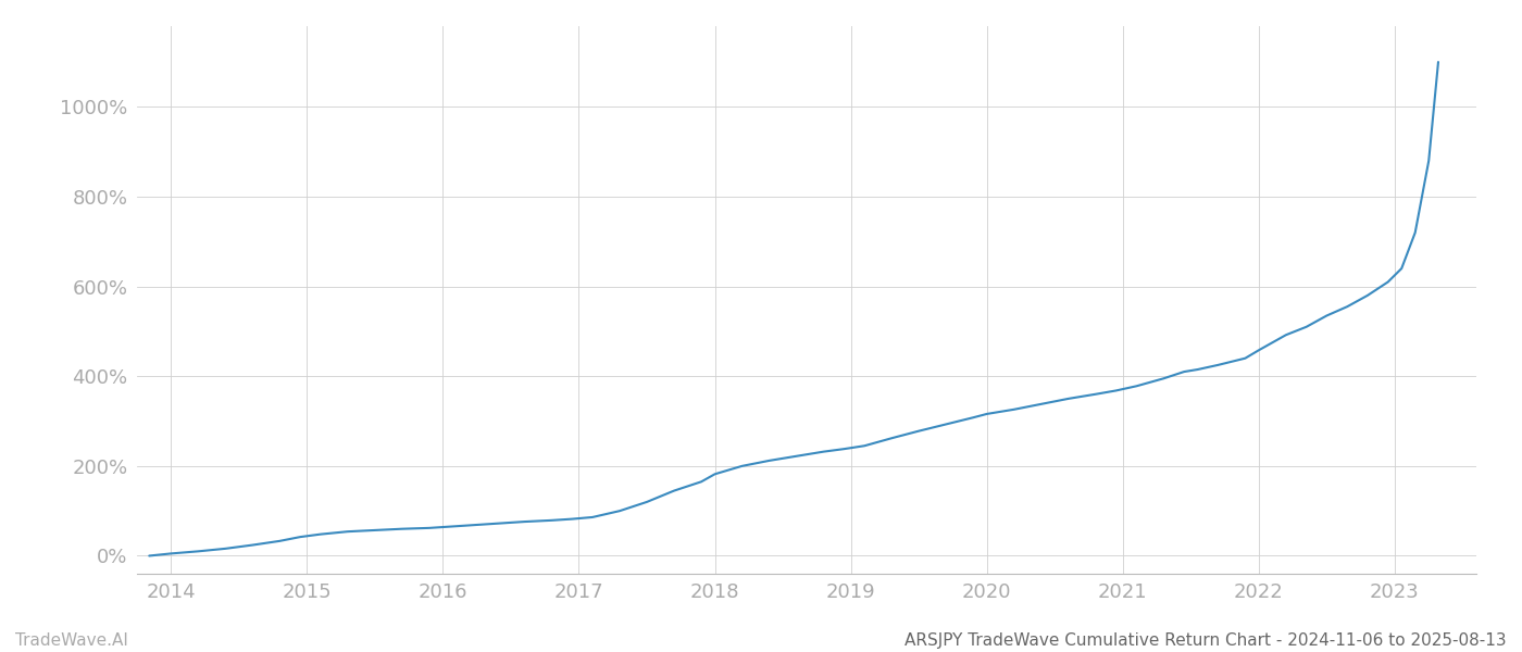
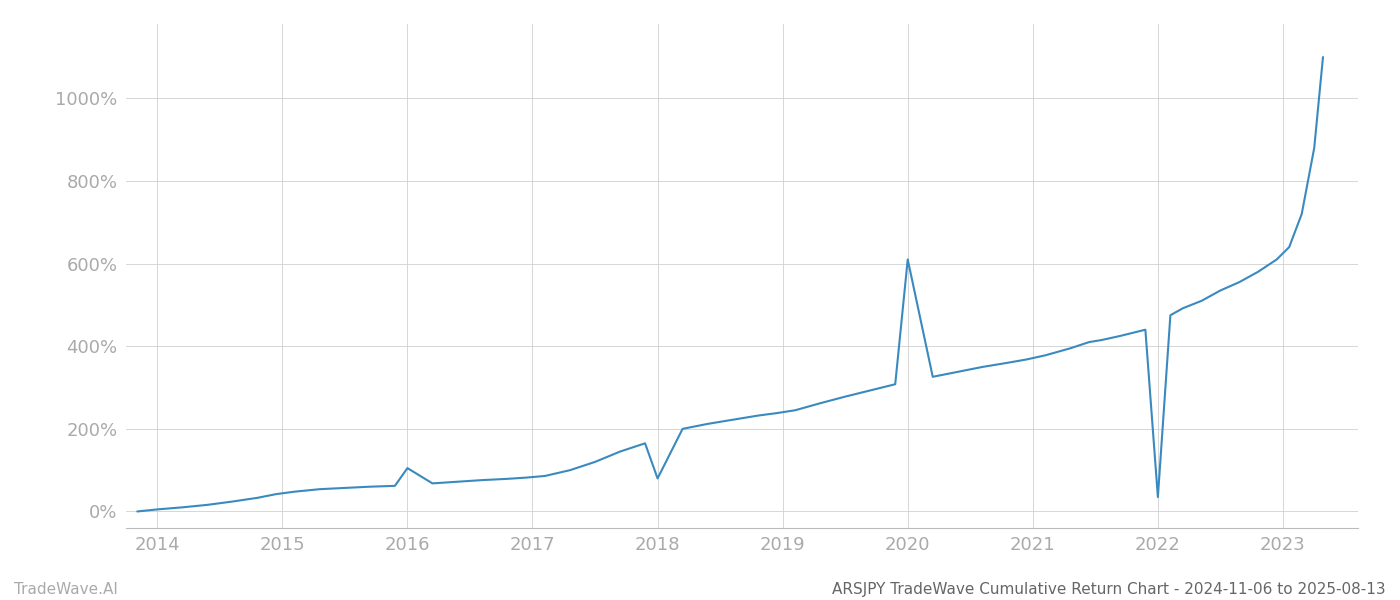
2016: 64% -> 105%
2018: 182% -> 80%
2020: 316% -> 610%
2022: 458% -> 35%
